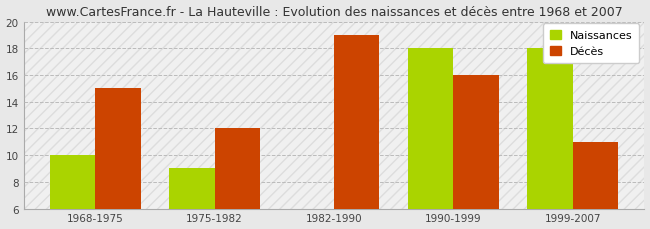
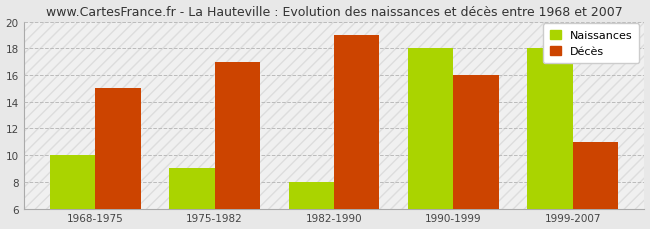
Décès/1975-1982: 12 -> 17
Naissances/1982-1990: 6 -> 8
